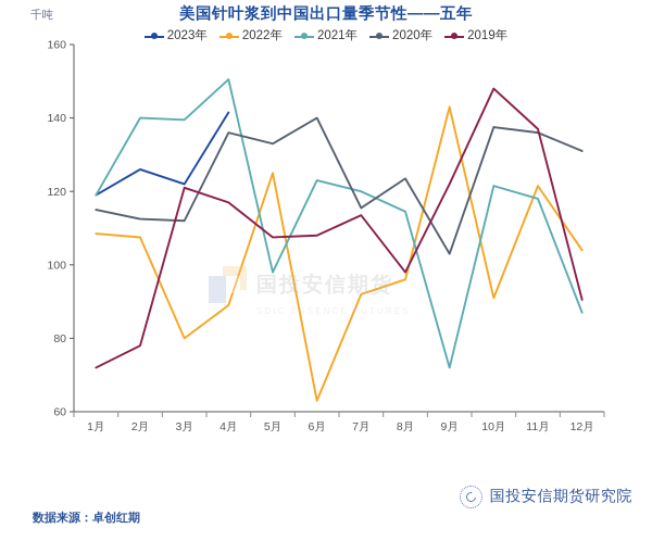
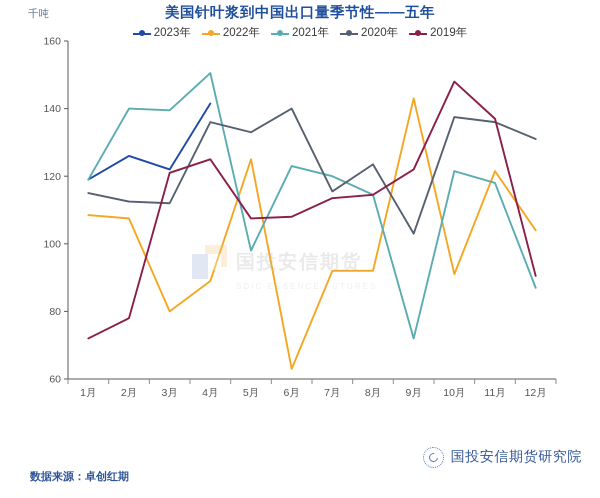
2019年/4月: 117 -> 125
2022年/8月: 96 -> 92
2019年/8月: 98 -> 114
